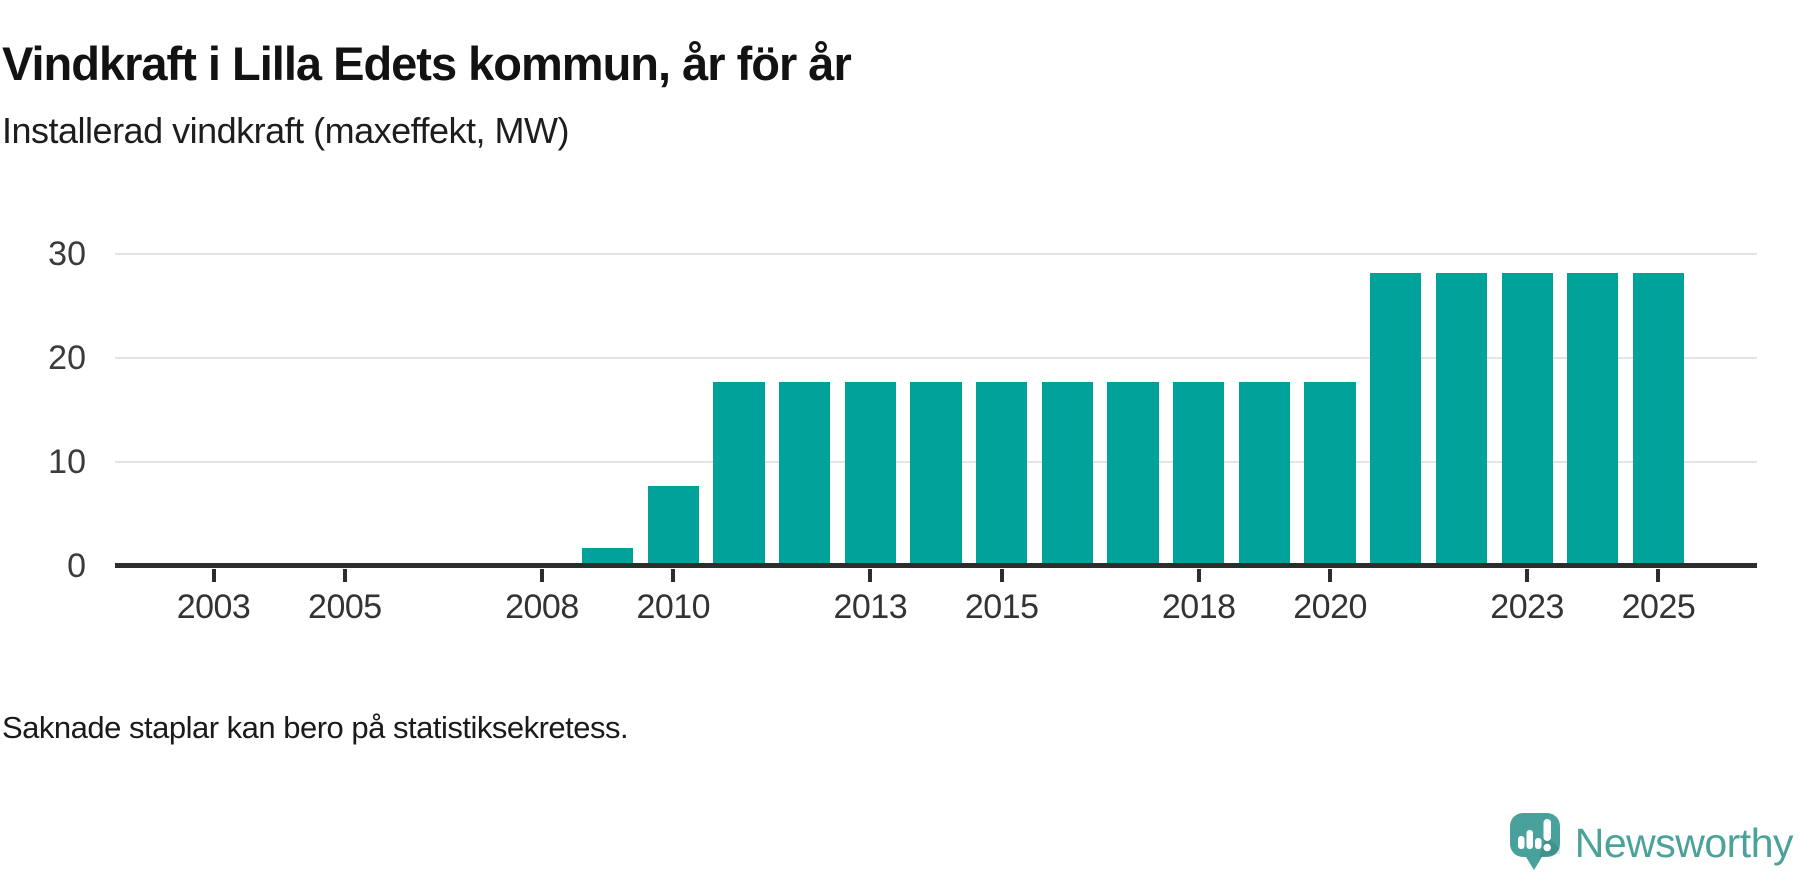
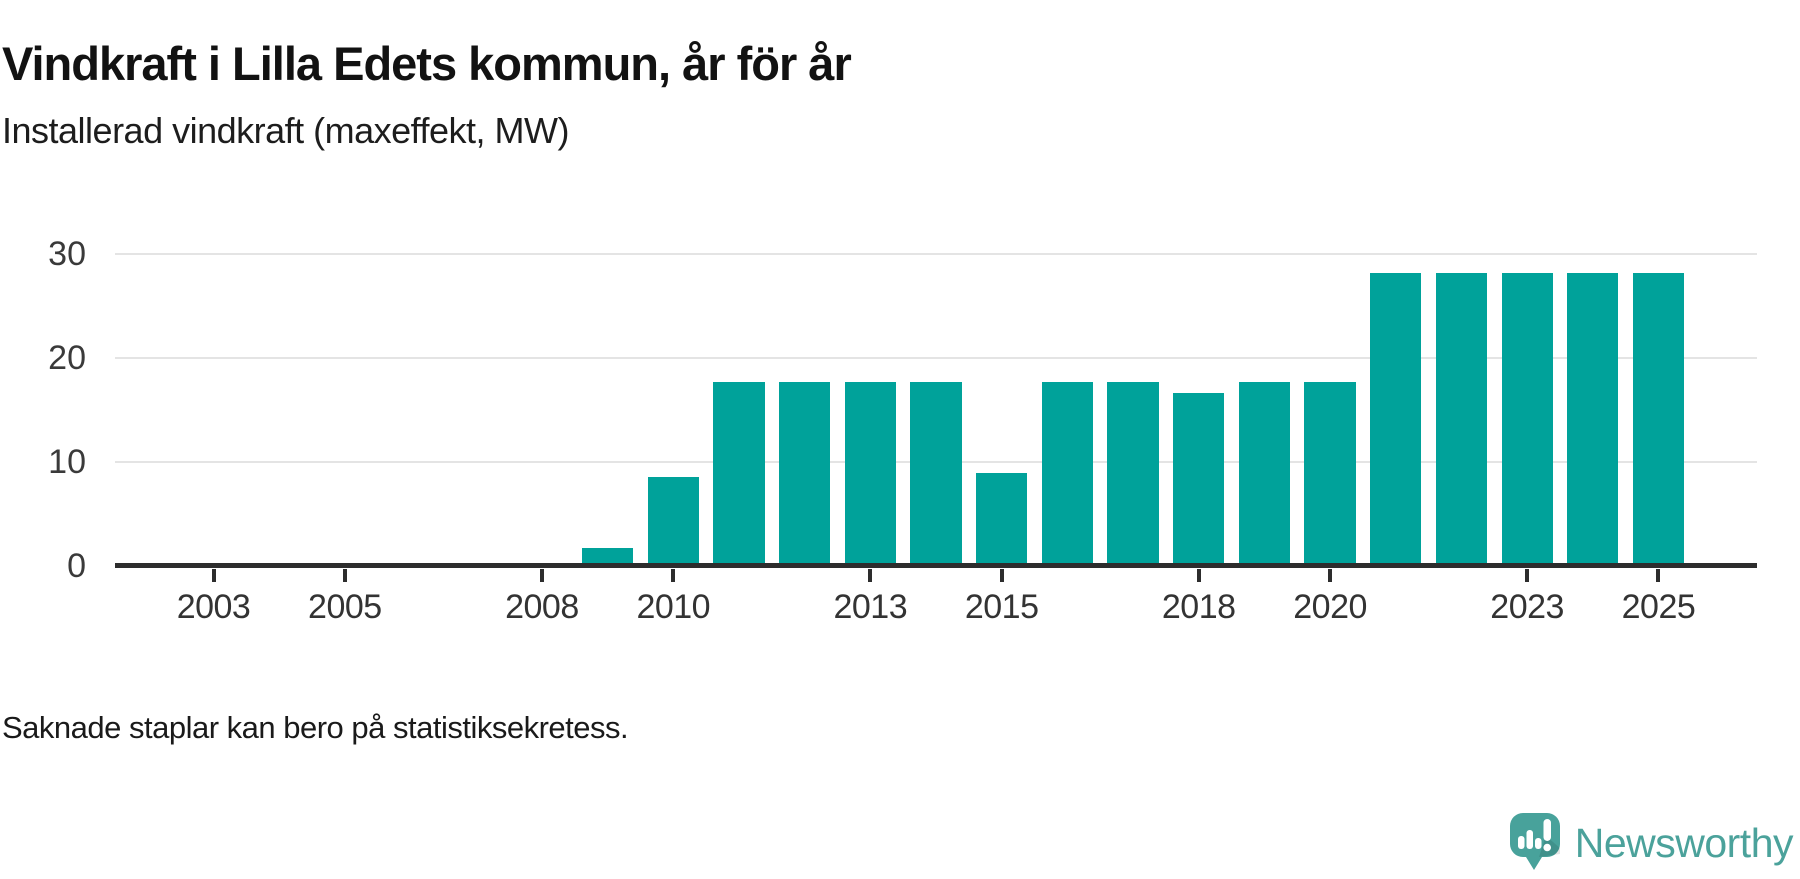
2010: 7.7 -> 8.6
2015: 17.7 -> 8.9
2018: 17.7 -> 16.6
